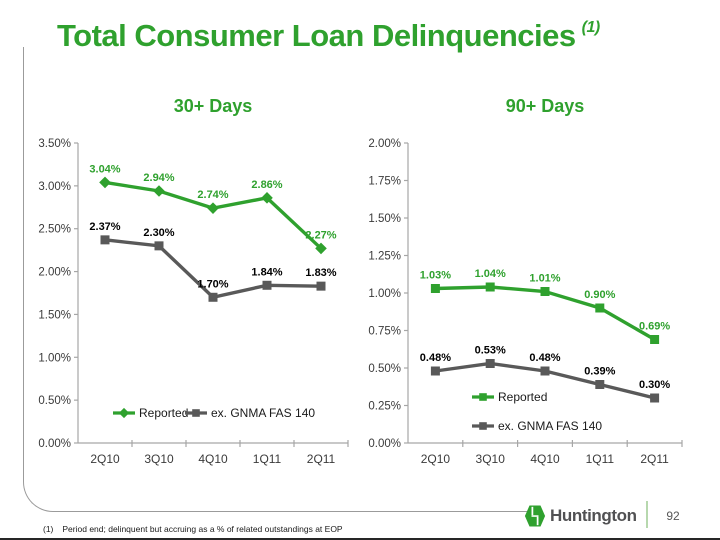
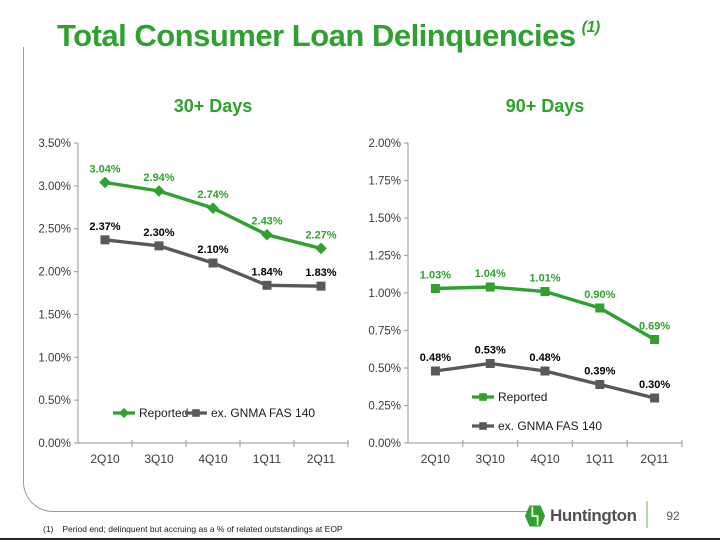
30+ Days/ex. GNMA FAS 140/4Q10: 1.70% -> 2.10%
30+ Days/Reported/1Q11: 2.86% -> 2.43%
